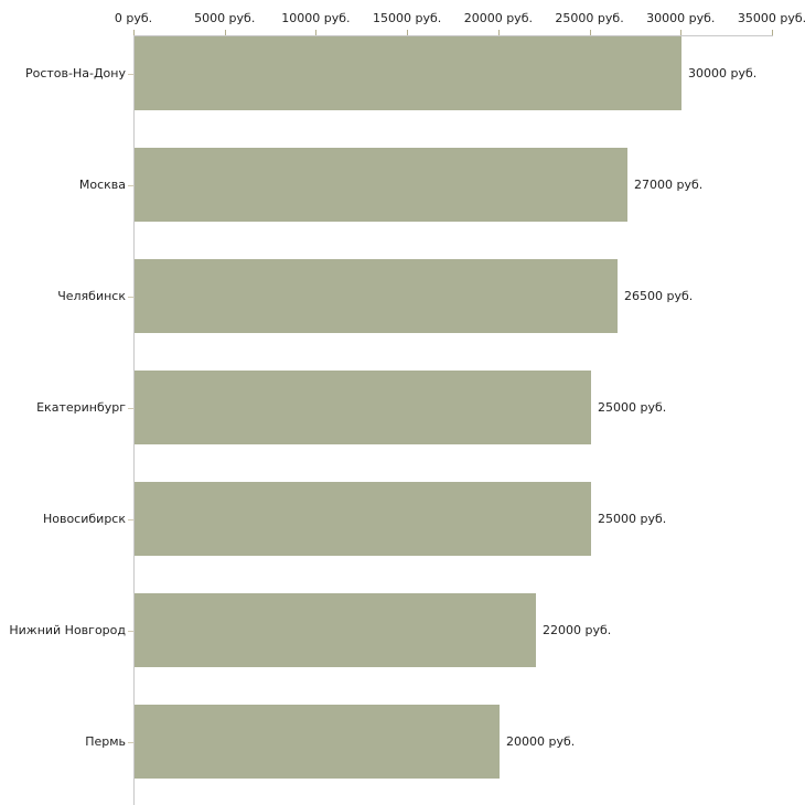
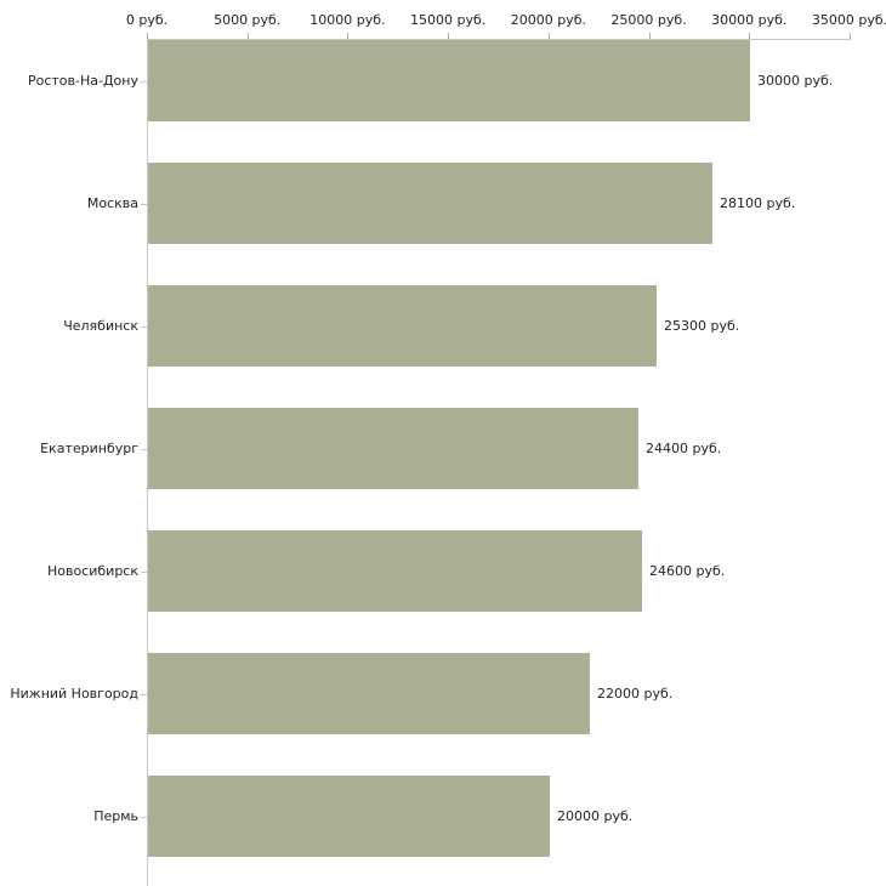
Москва: 27000 -> 28100
Челябинск: 26500 -> 25300
Екатеринбург: 25000 -> 24400
Новосибирск: 25000 -> 24600
